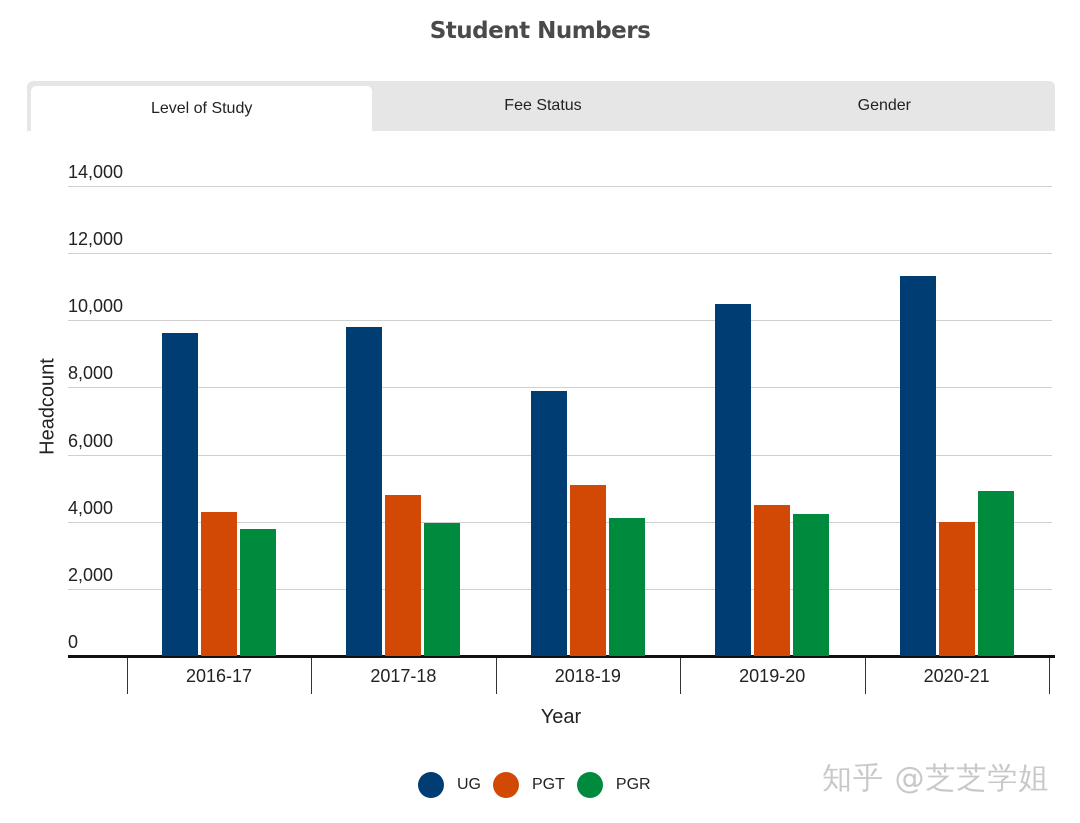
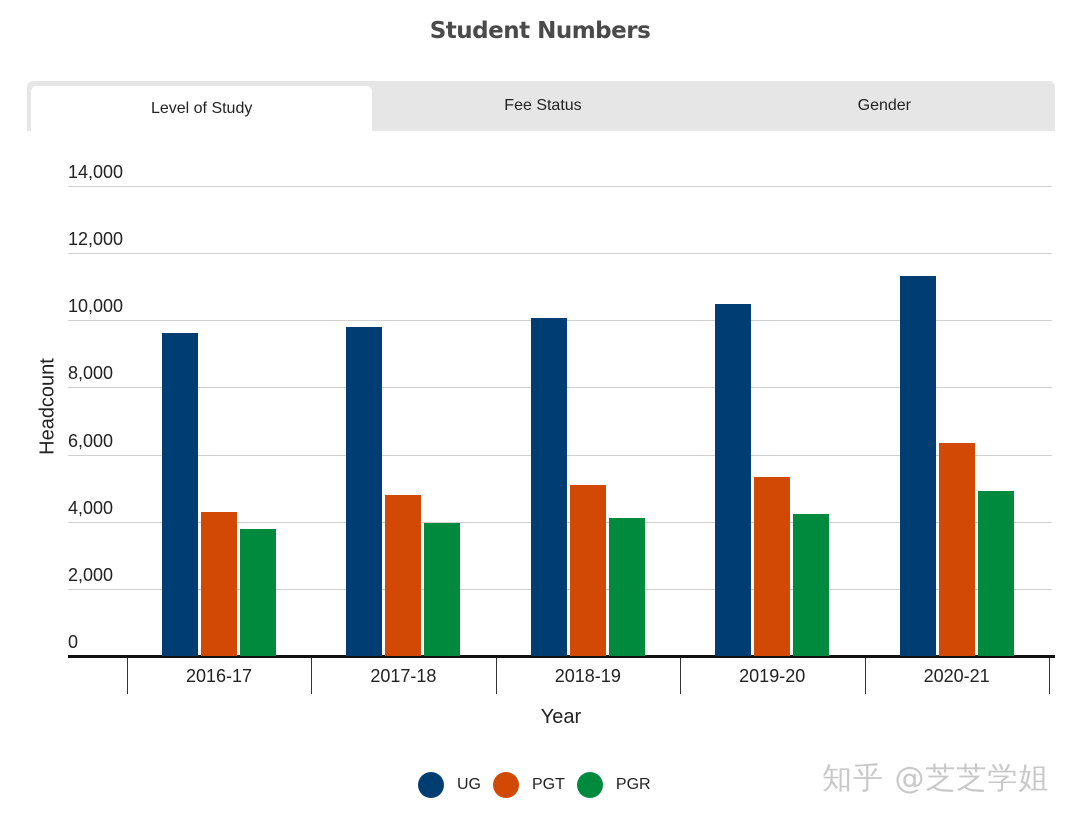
UG/2018-19: 7900 -> 10100
PGT/2019-20: 4500 -> 5300
PGT/2020-21: 4000 -> 6300
